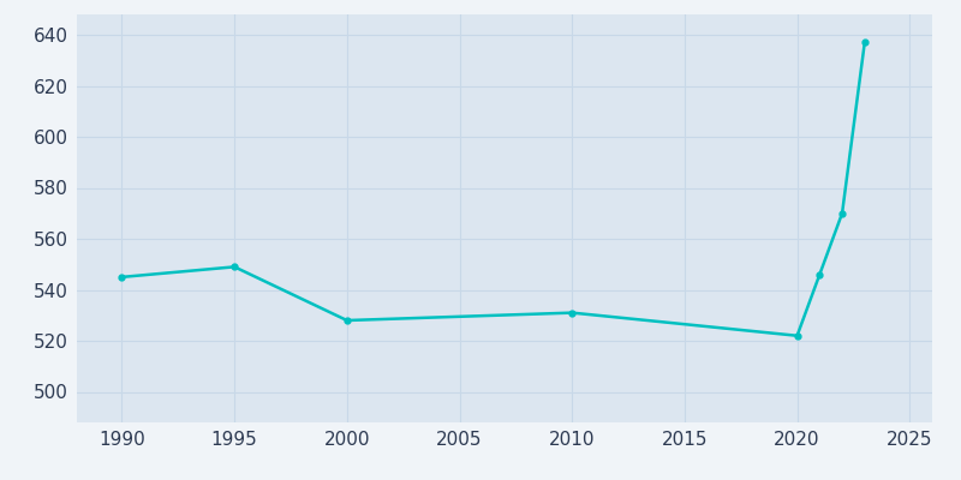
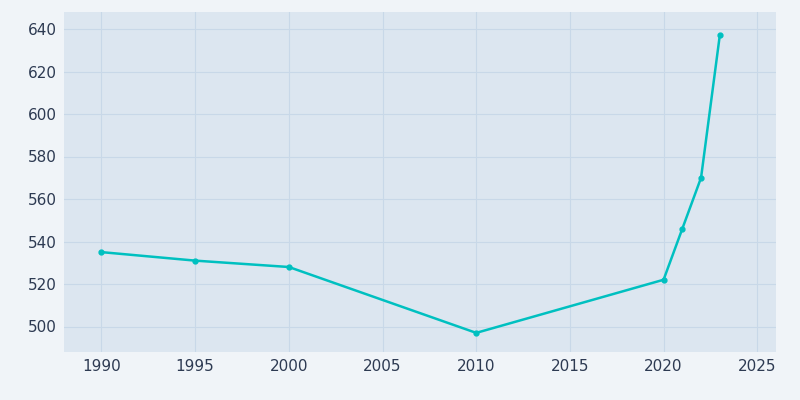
1990: 545 -> 535
1995: 549 -> 531
2010: 531 -> 497
